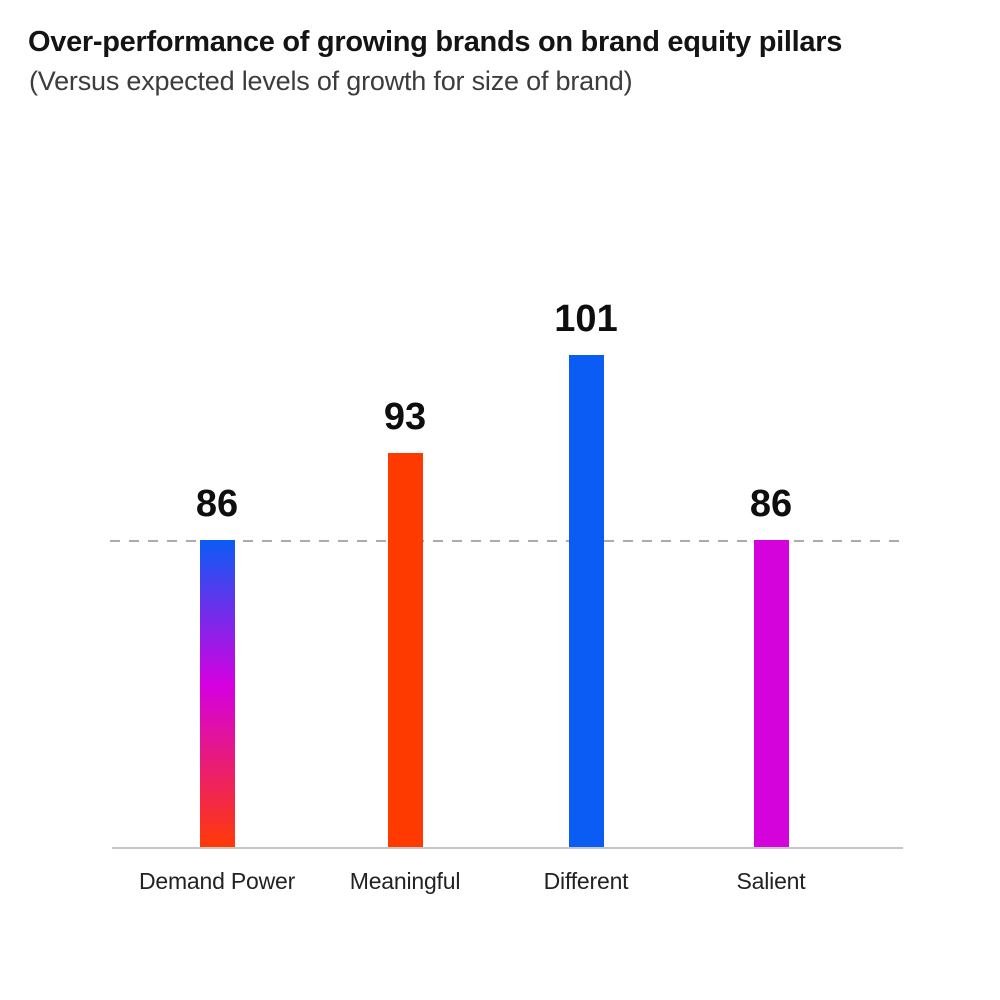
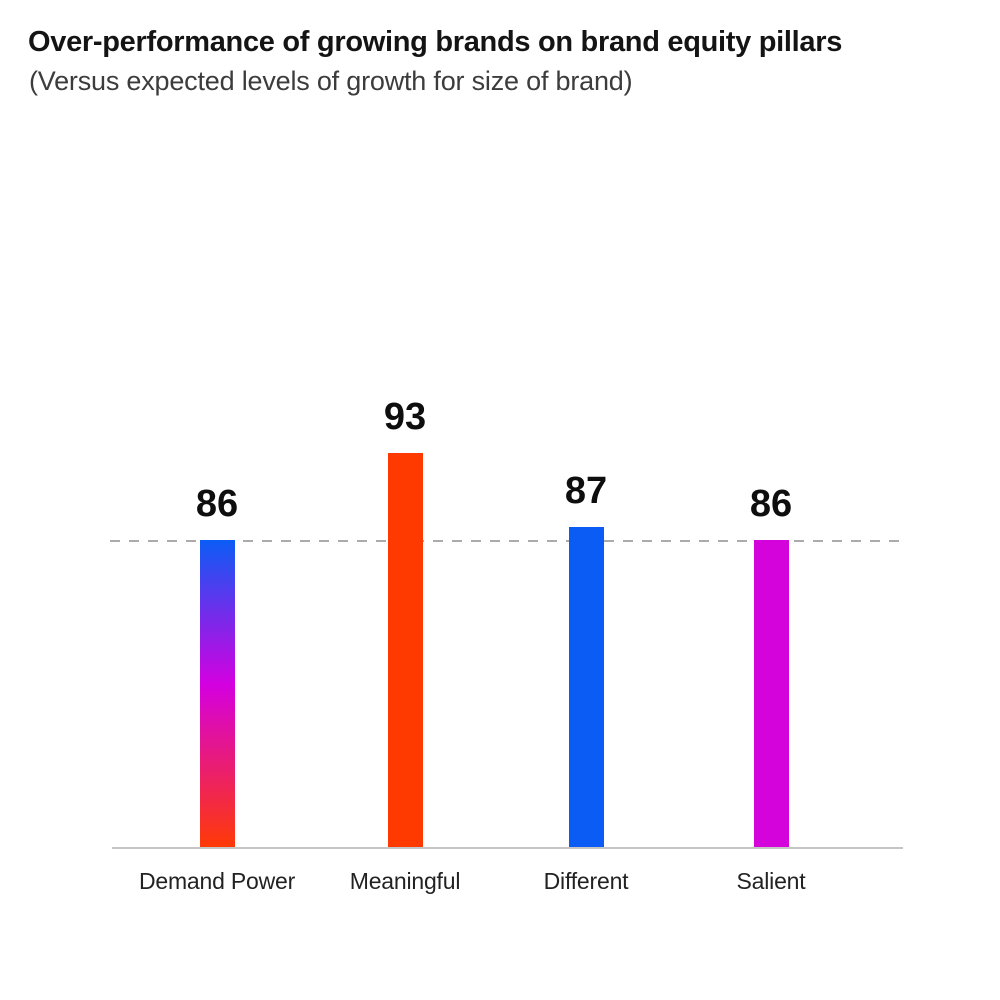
Different: 101 -> 87
